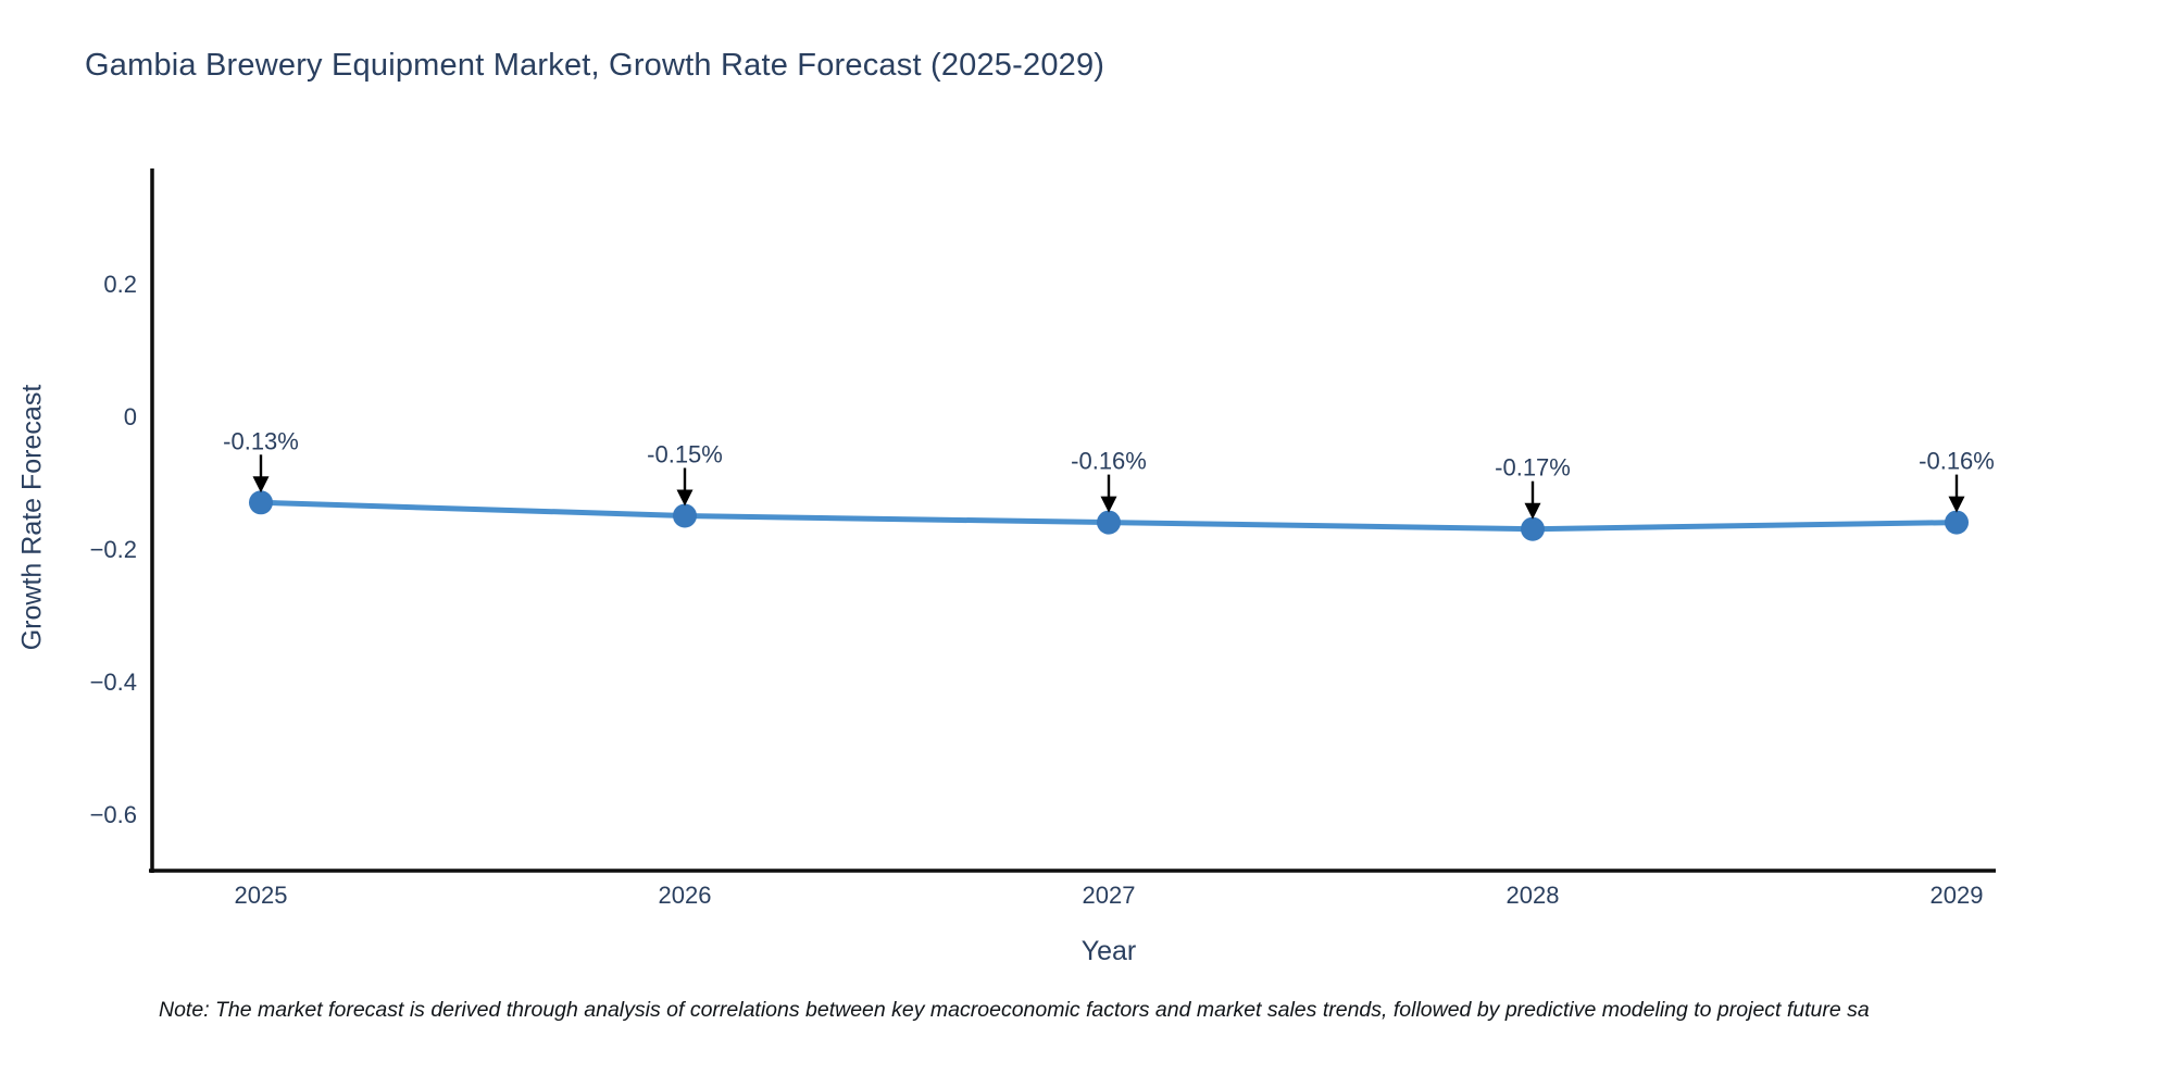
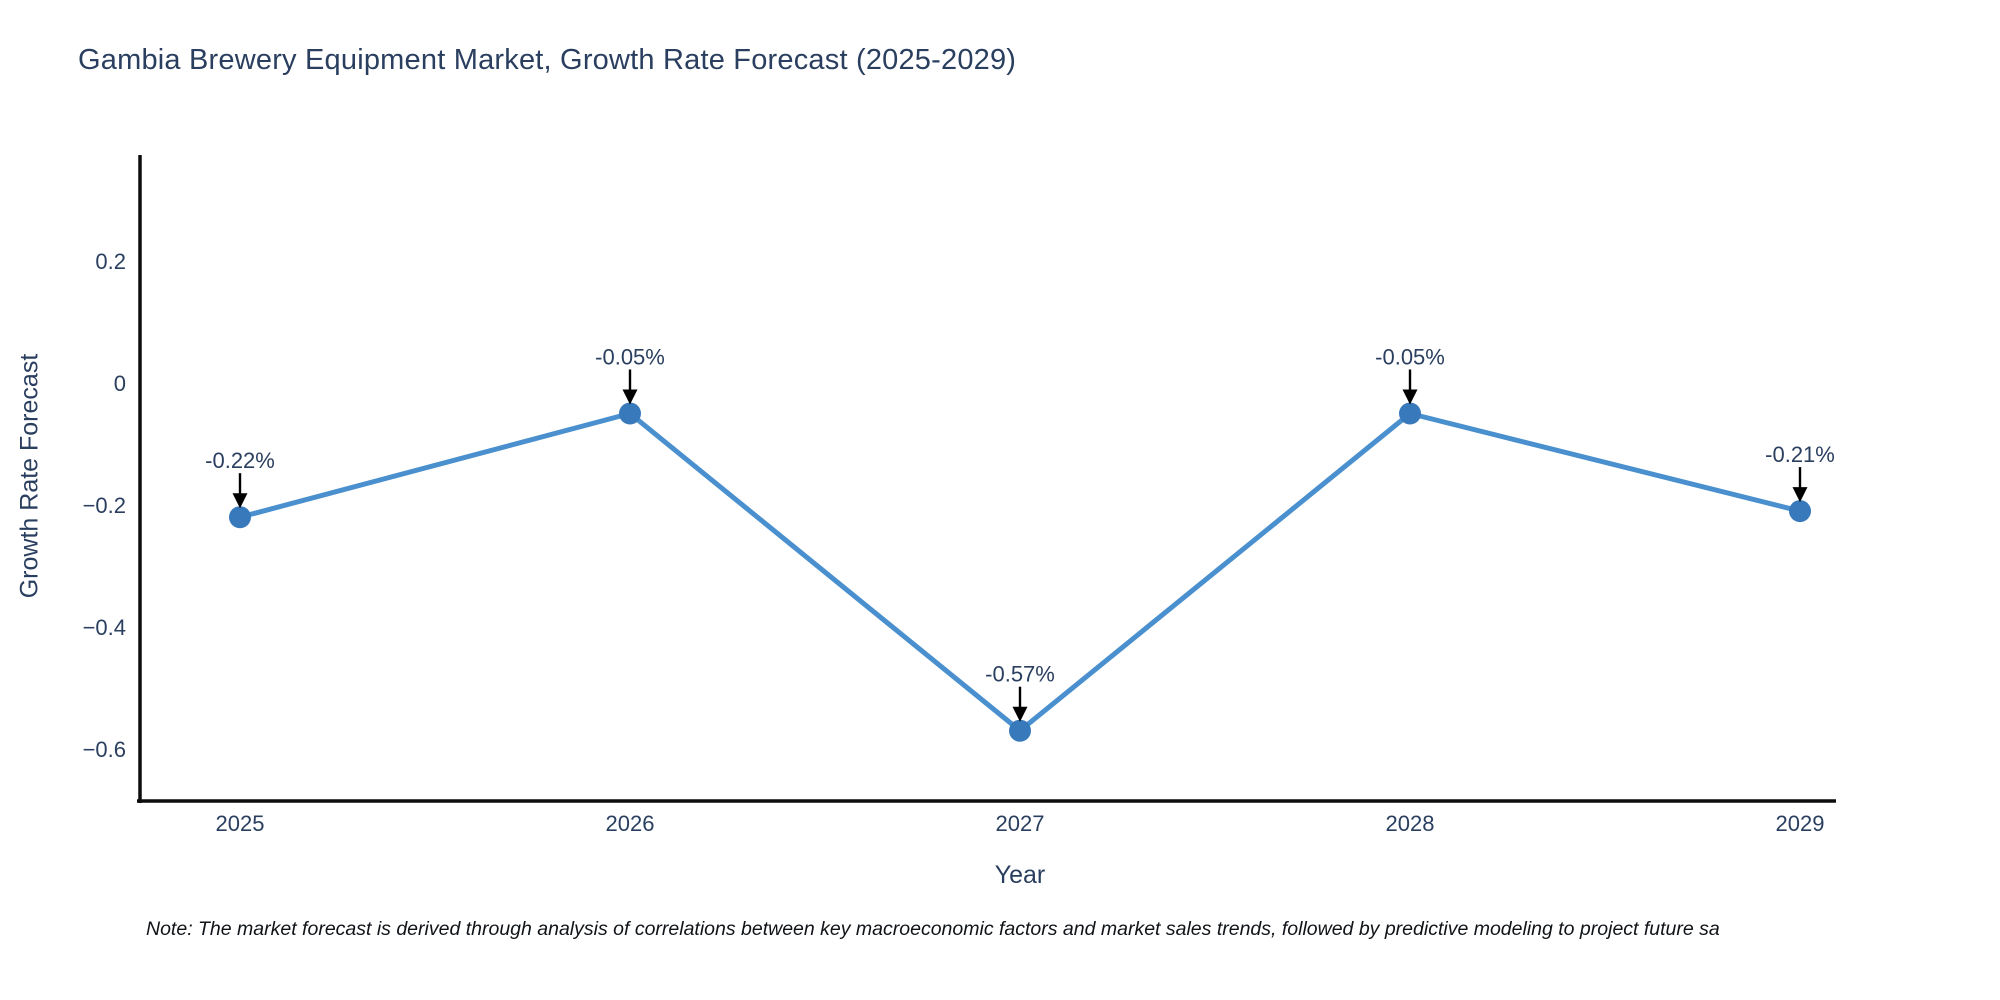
2025: -0.13% -> -0.22%
2026: -0.15% -> -0.05%
2027: -0.16% -> -0.57%
2028: -0.17% -> -0.05%
2029: -0.16% -> -0.21%
